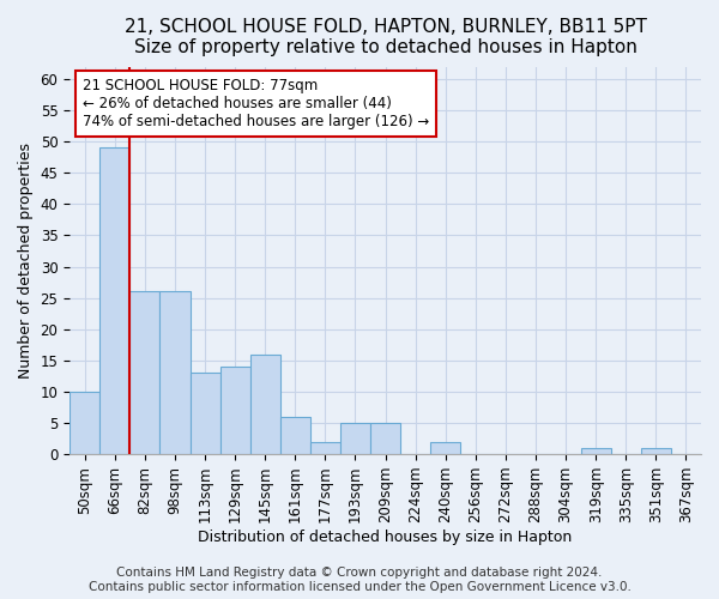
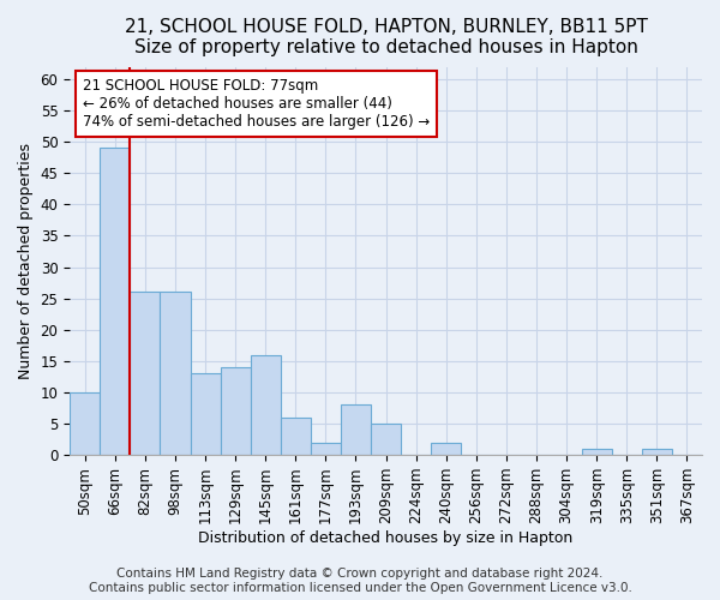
193sqm: 5 -> 8
